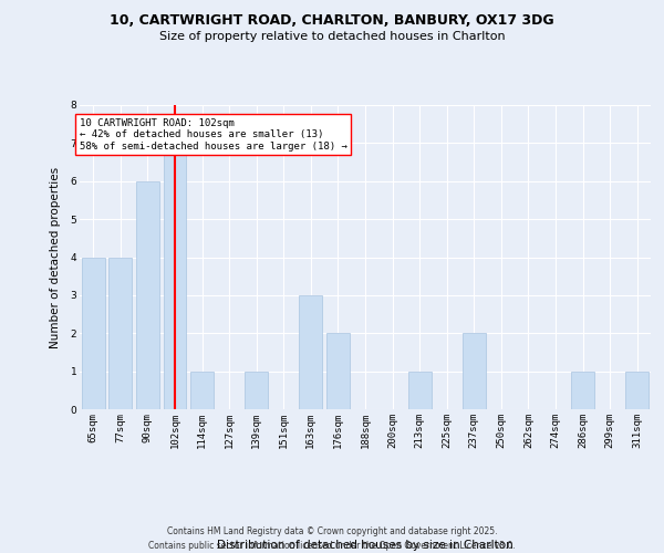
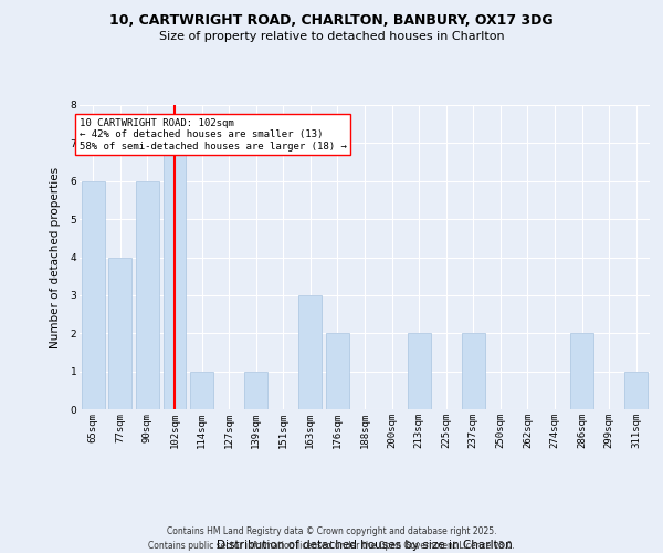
65sqm: 4 -> 6
213sqm: 1 -> 2
286sqm: 1 -> 2
